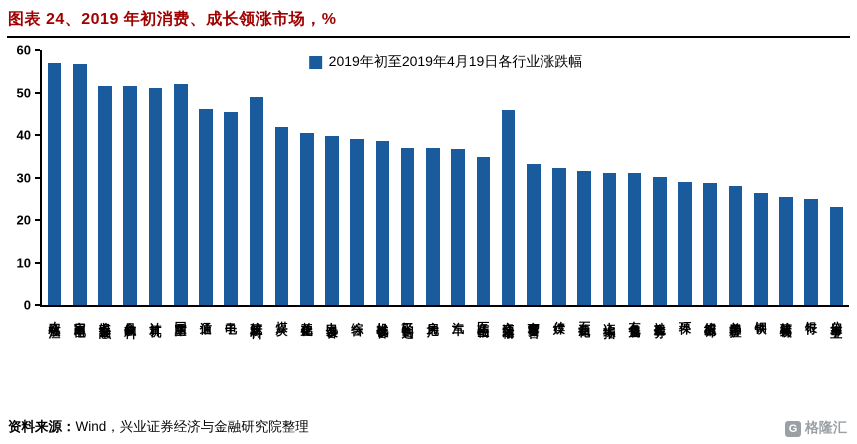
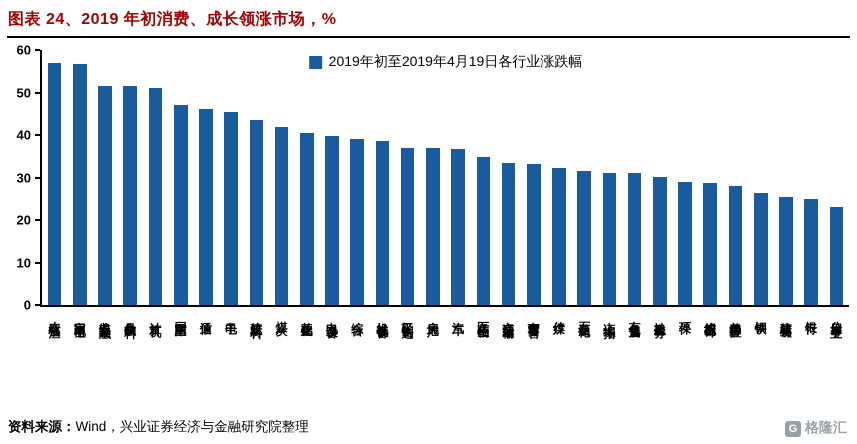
国防军工: 52 -> 47
建筑材料: 49 -> 44
交通运输: 46 -> 34
